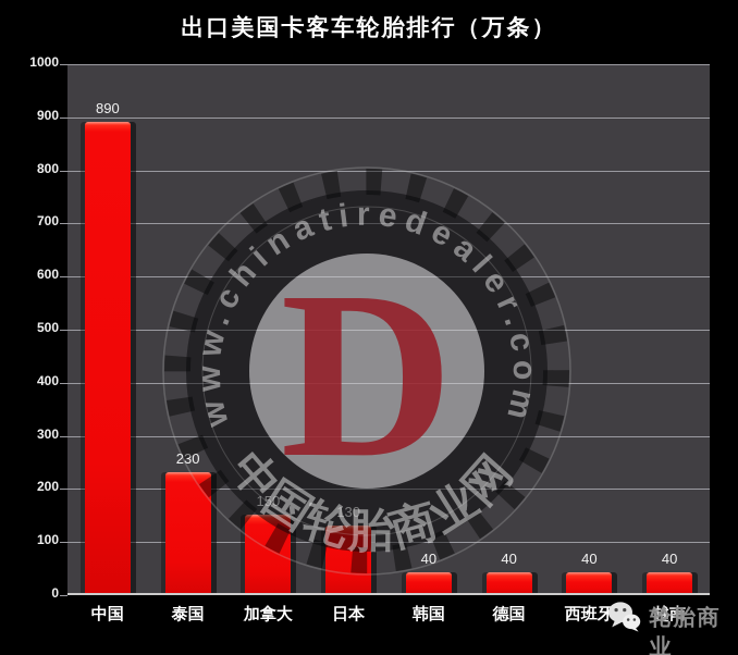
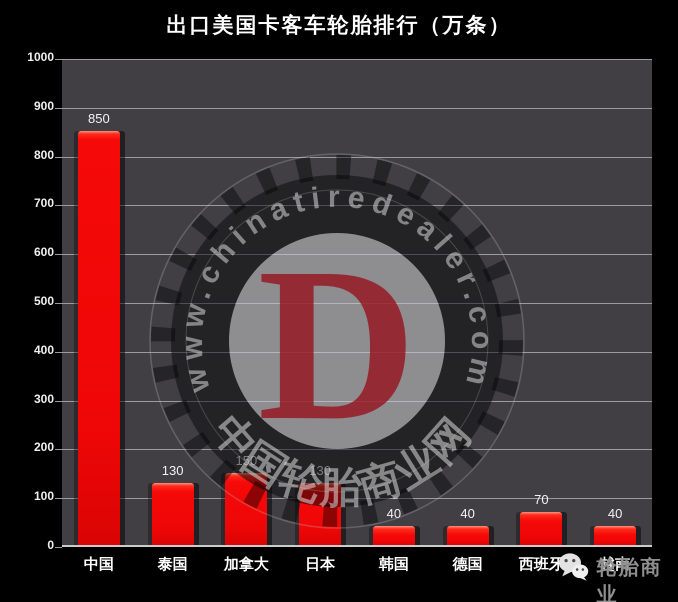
中国: 890 -> 850
泰国: 230 -> 130
西班牙: 40 -> 70
